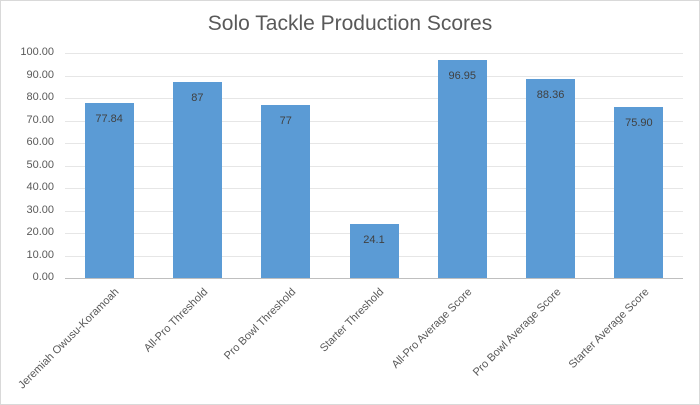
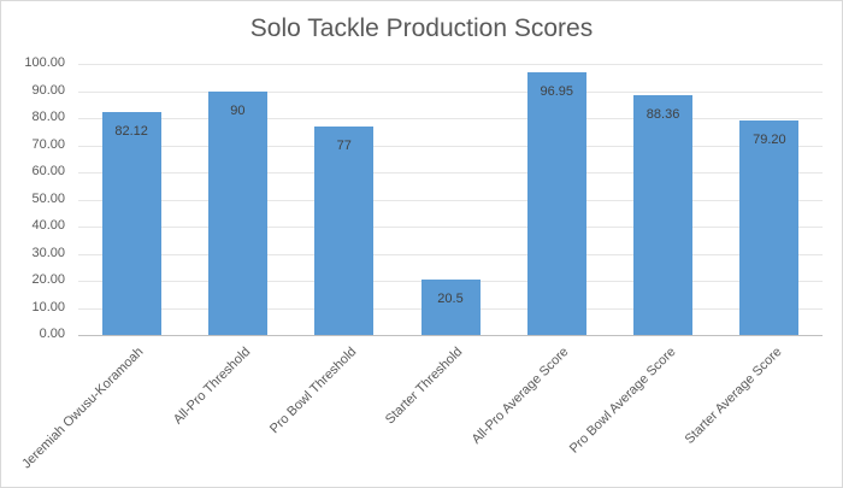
Jeremiah Owusu-Koramoah: 77.84 -> 82.12
All-Pro Threshold: 87 -> 90
Starter Threshold: 24.1 -> 20.5
Starter Average Score: 75.90 -> 79.20
